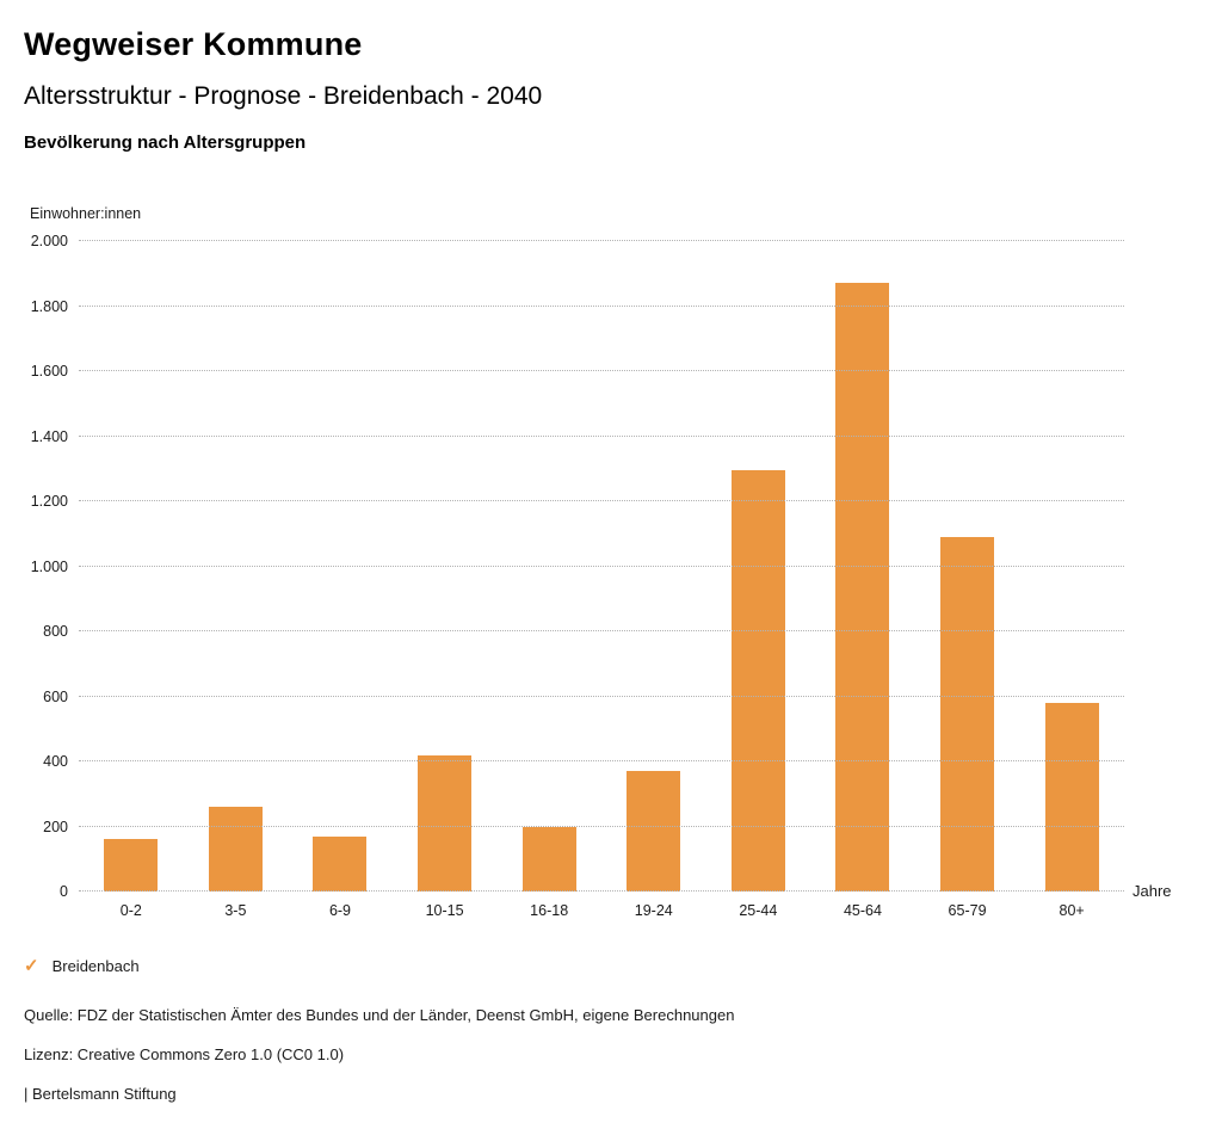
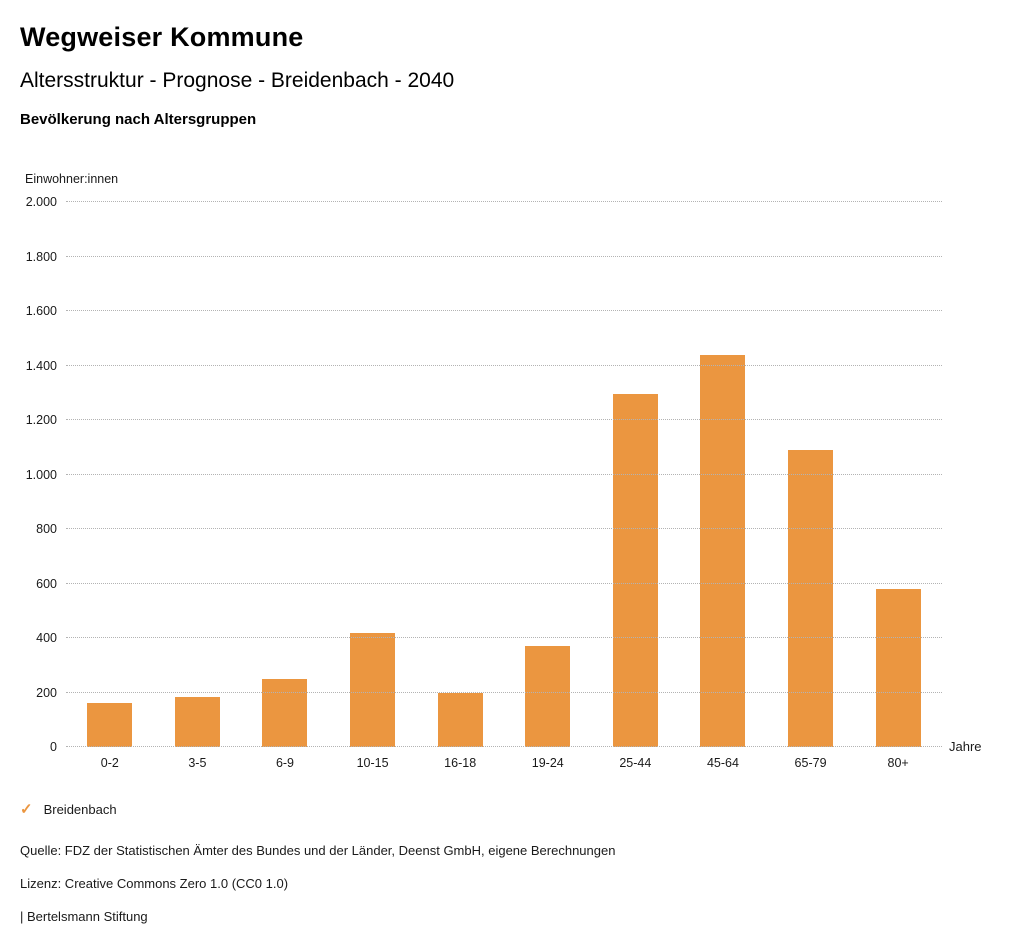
3-5: 260 -> 180
6-9: 170 -> 250
45-64: 1870 -> 1440
